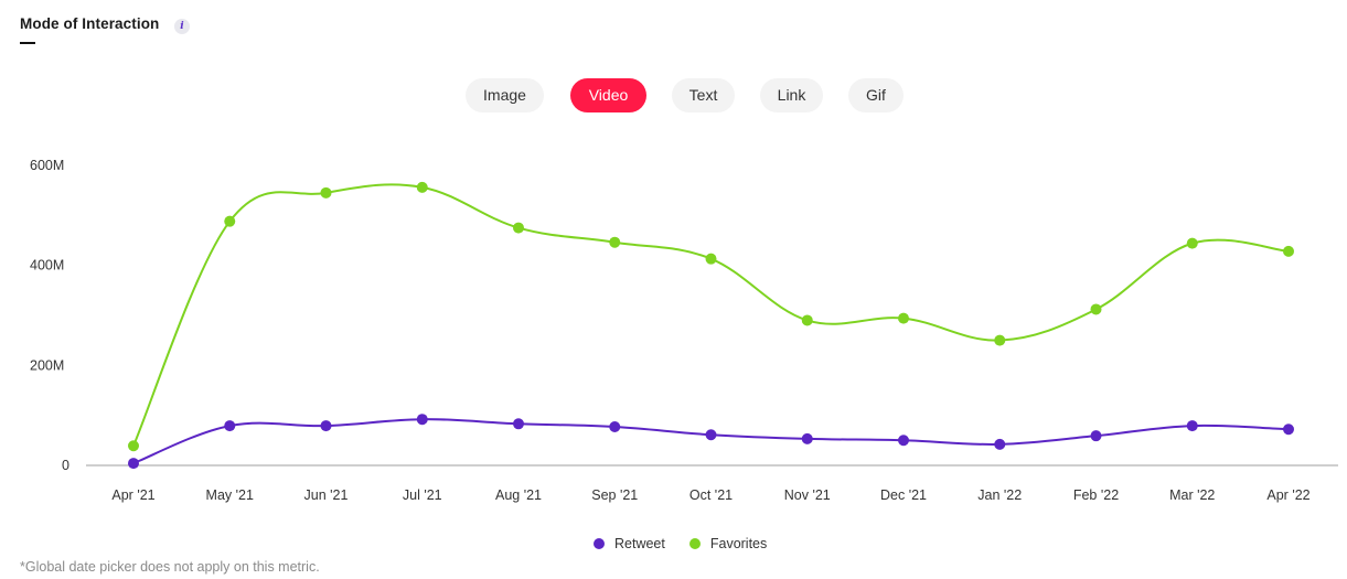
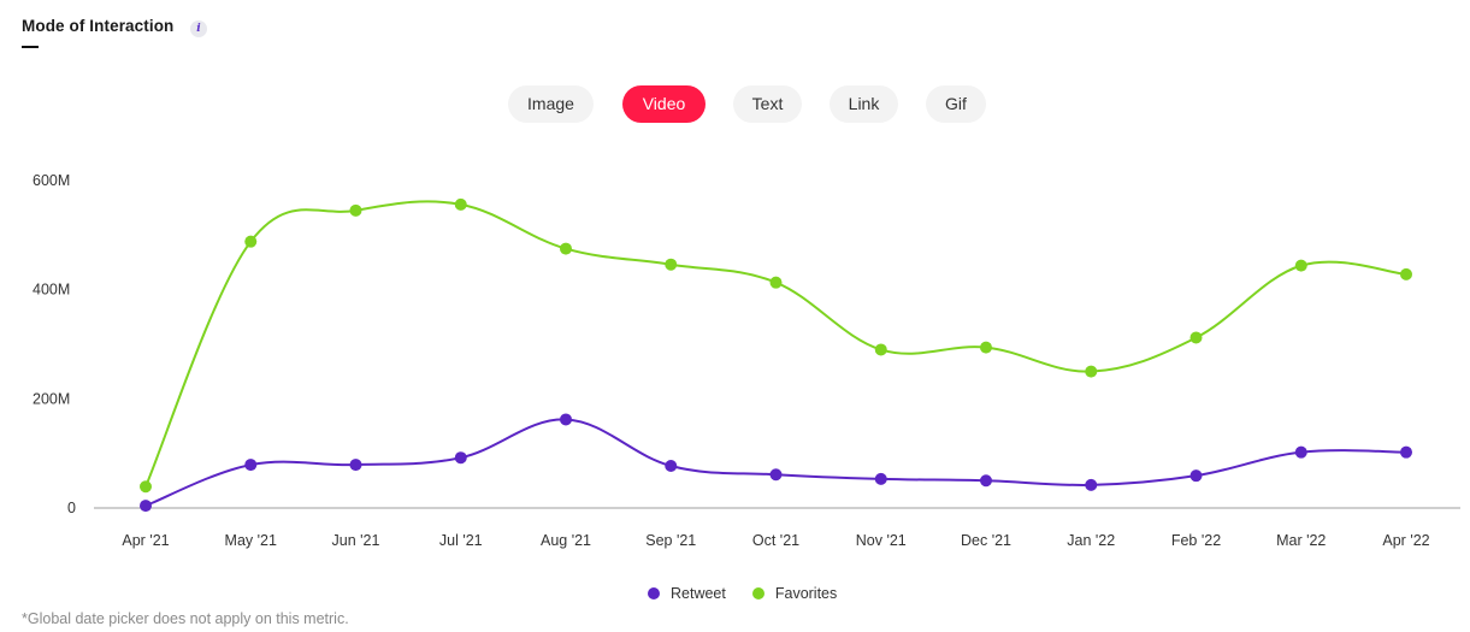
Retweet/Aug '21: 80M -> 160M
Retweet/Mar '22: 80M -> 100M
Retweet/Apr '22: 70M -> 100M
